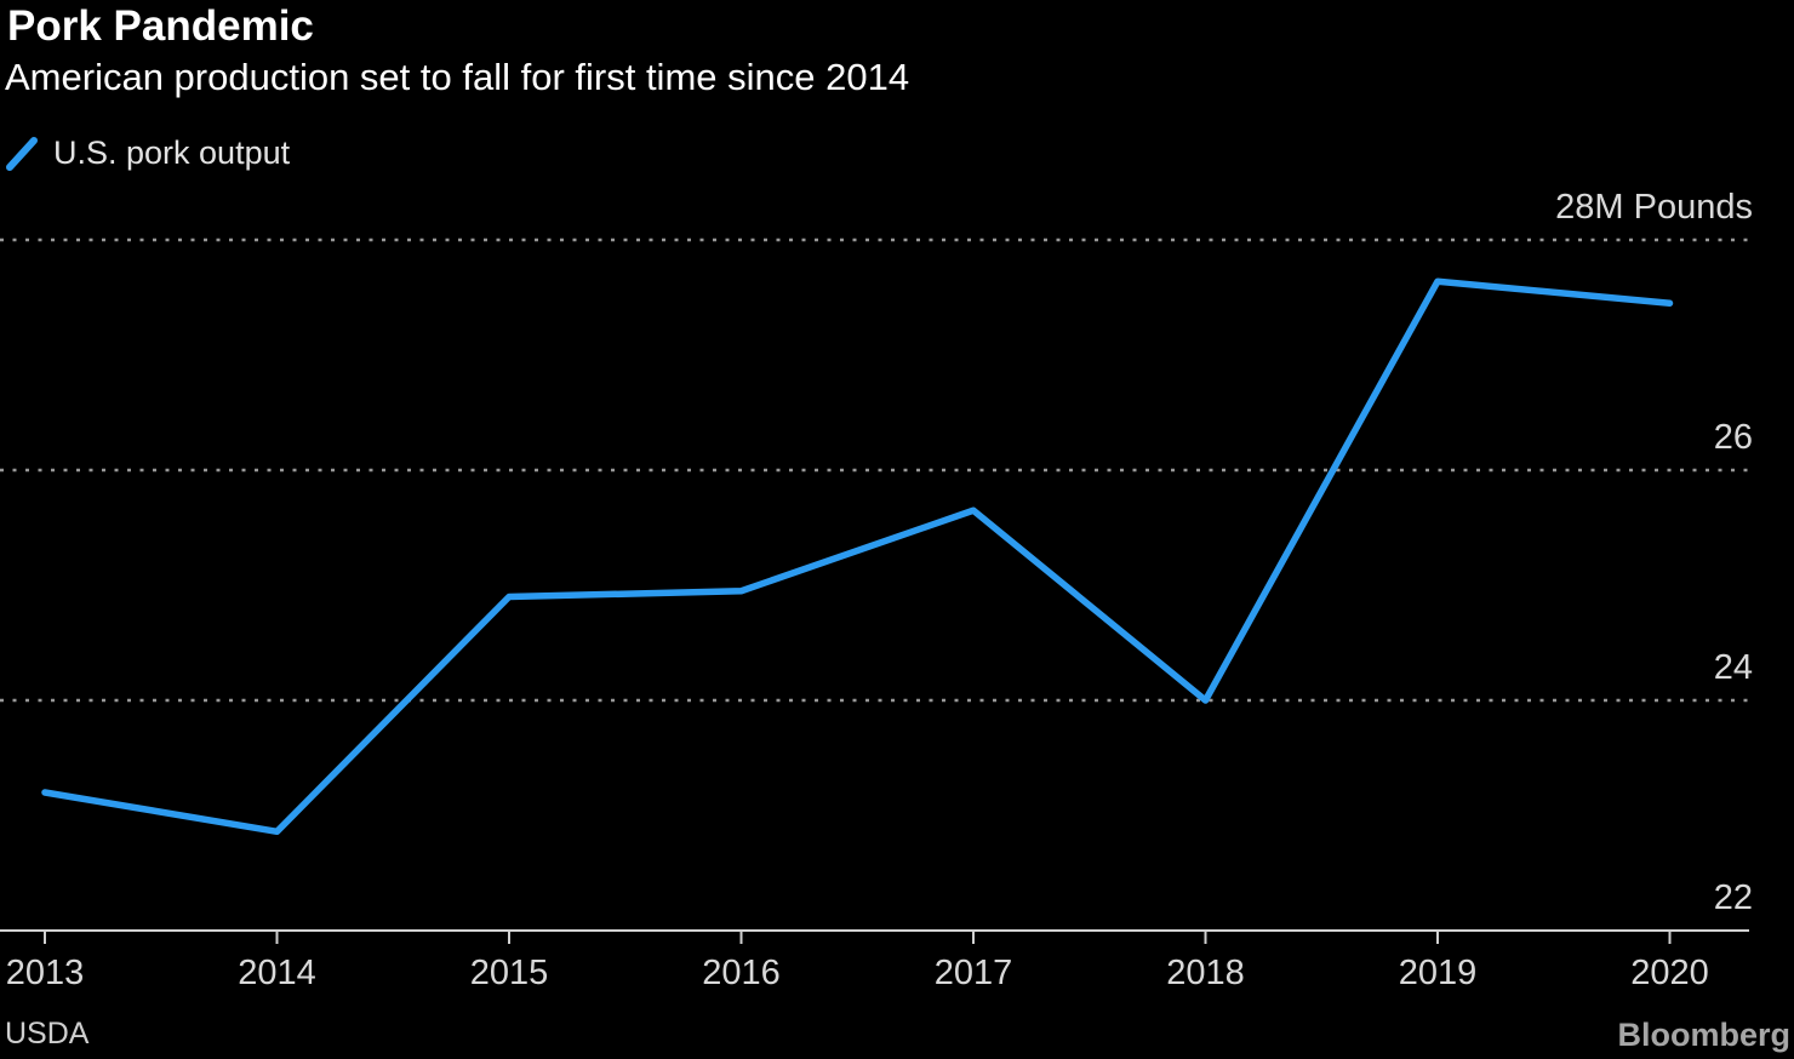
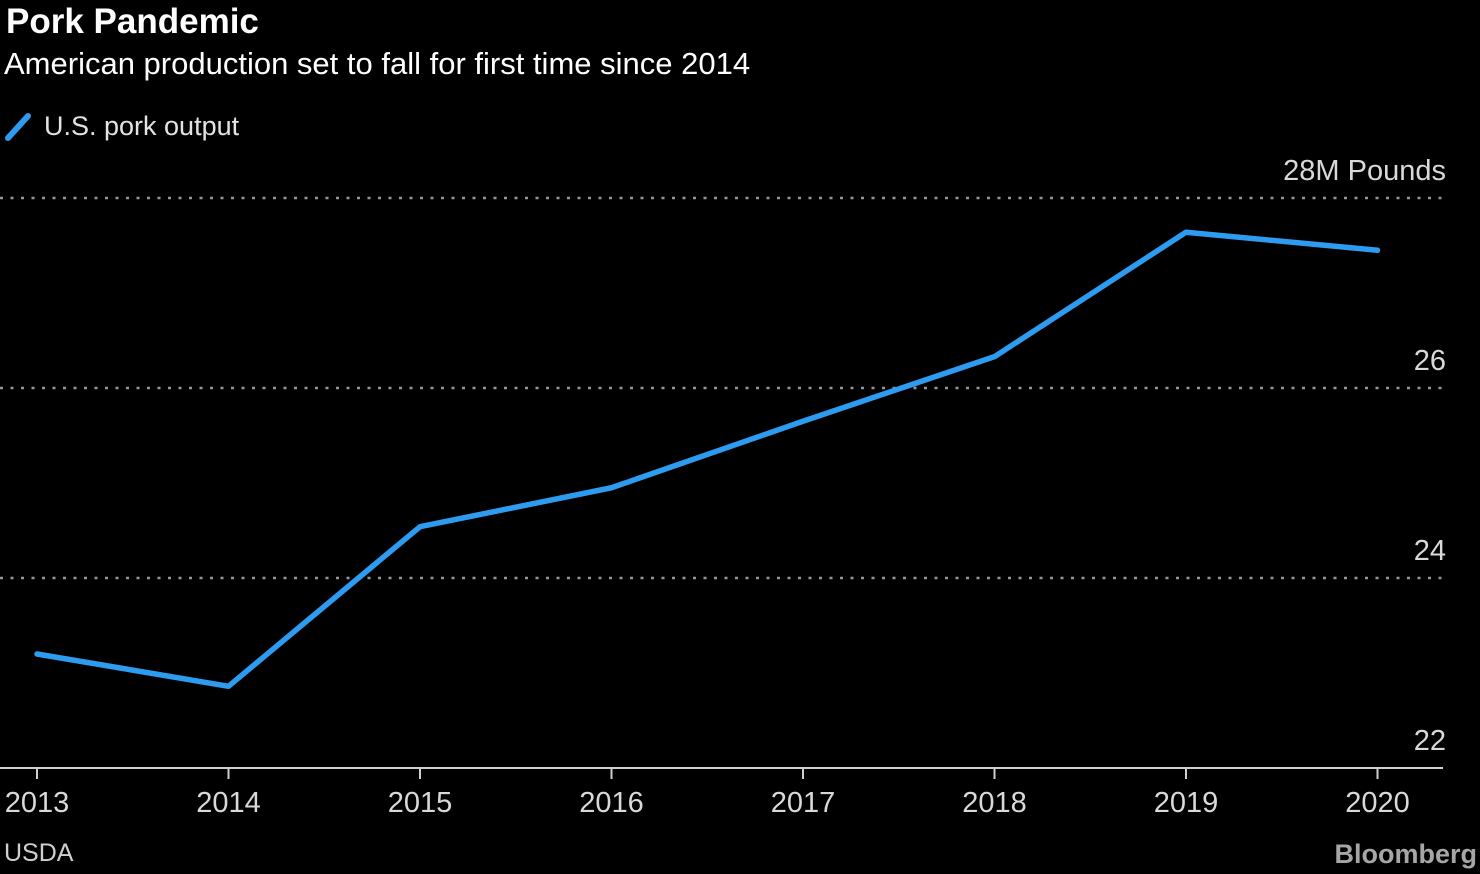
2015: 24.9 -> 24.5
2018: 24.0 -> 26.3
